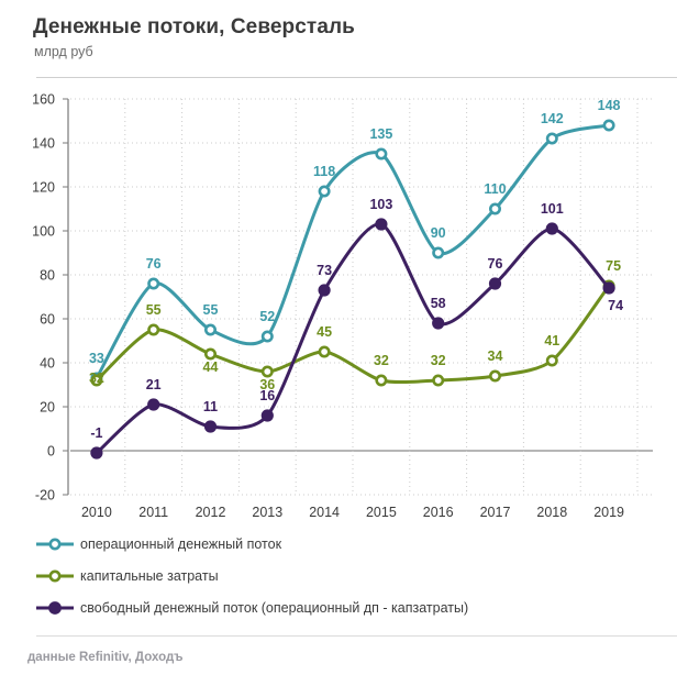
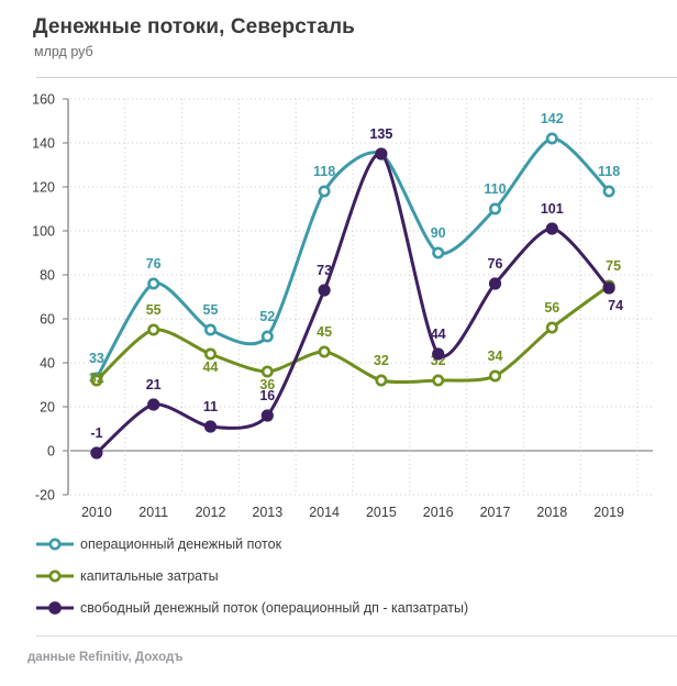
свободный денежный поток (операционный дп - капзатраты)/2015: 103 -> 135
свободный денежный поток (операционный дп - капзатраты)/2016: 58 -> 44
капитальные затраты/2018: 41 -> 56
операционный денежный поток/2019: 148 -> 118
